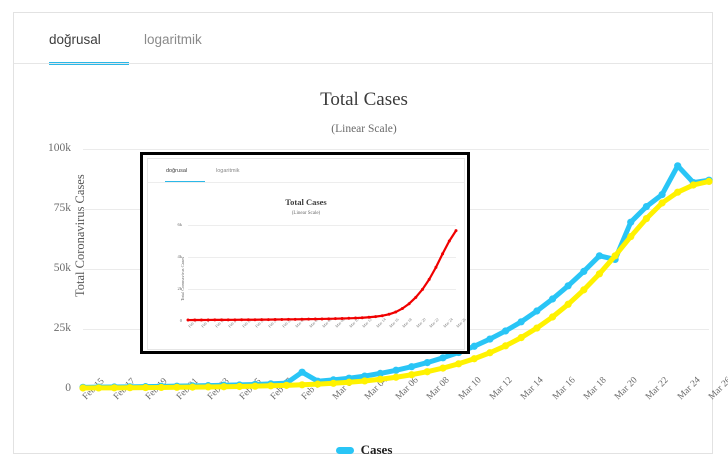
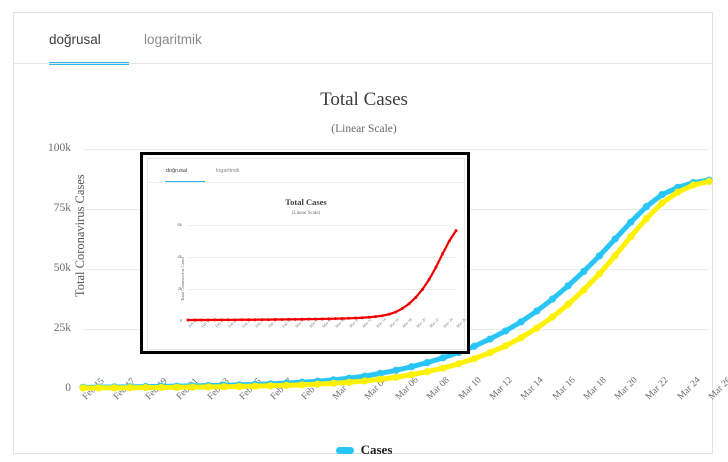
Cases/Feb 29: 7k -> 3k
Cases/Mar 20: 54k -> 62k
Cases/Mar 24: 93k -> 84k
